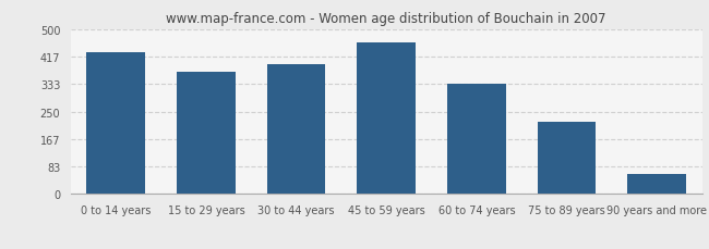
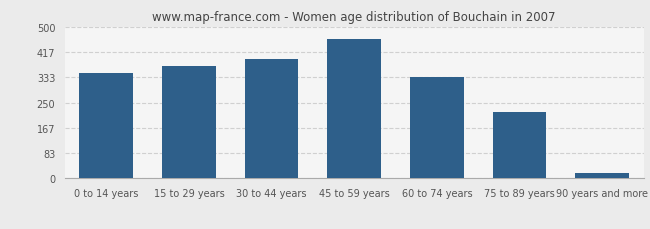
0 to 14 years: 430 -> 348
90 years and more: 60 -> 18
